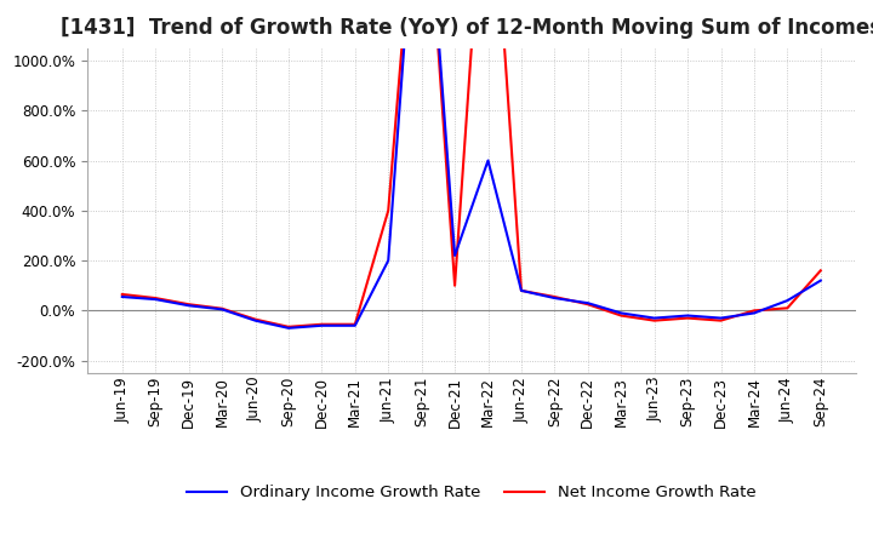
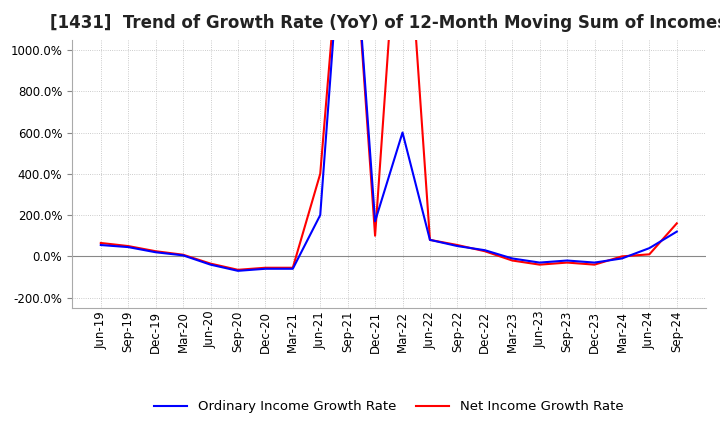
Ordinary Income Growth Rate/Dec-21: 220% -> 170%
